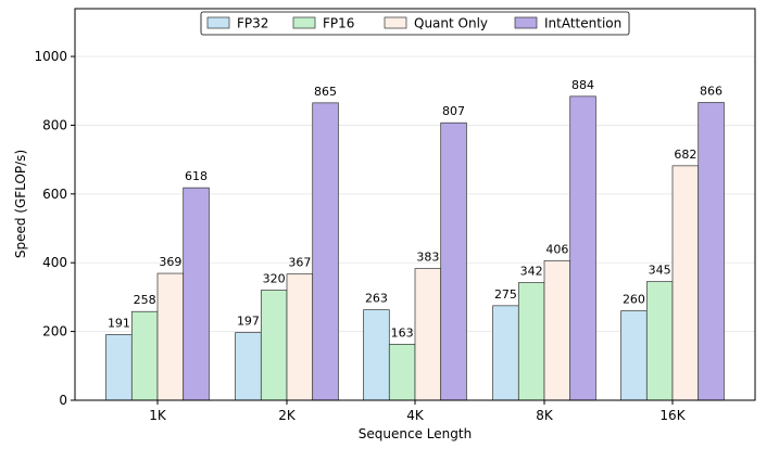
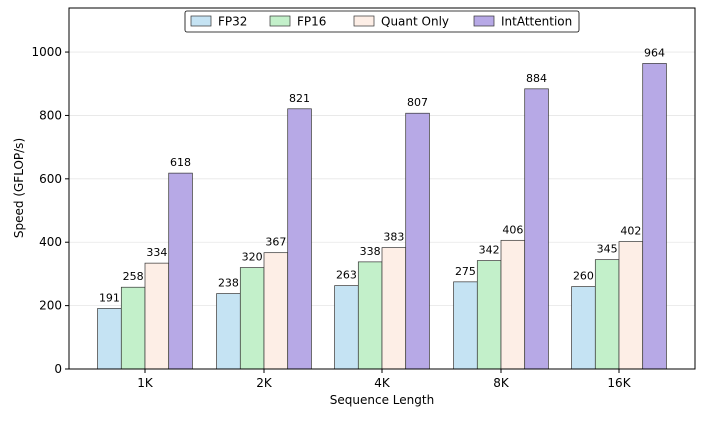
Quant Only/1K: 369 -> 334
FP32/2K: 197 -> 238
IntAttention/2K: 865 -> 821
FP16/4K: 163 -> 338
Quant Only/16K: 682 -> 402
IntAttention/16K: 866 -> 964
